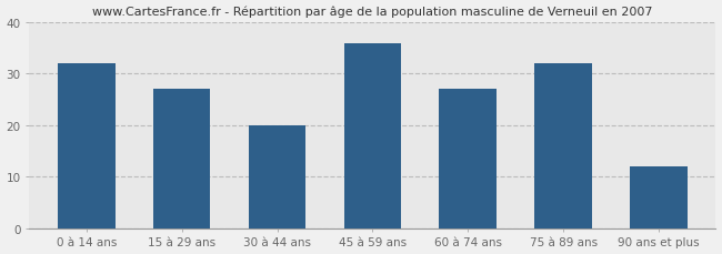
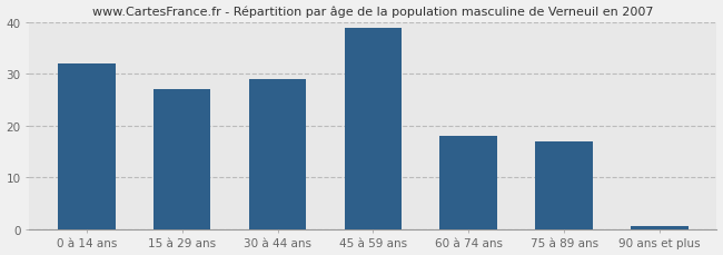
30 à 44 ans: 20.0 -> 29.0
45 à 59 ans: 36.0 -> 39.0
60 à 74 ans: 27.0 -> 18.0
75 à 89 ans: 32.0 -> 17.0
90 ans et plus: 12.0 -> 0.5
